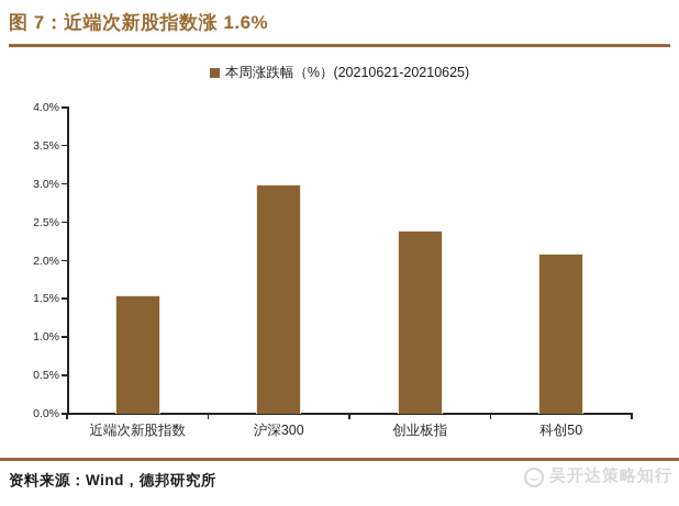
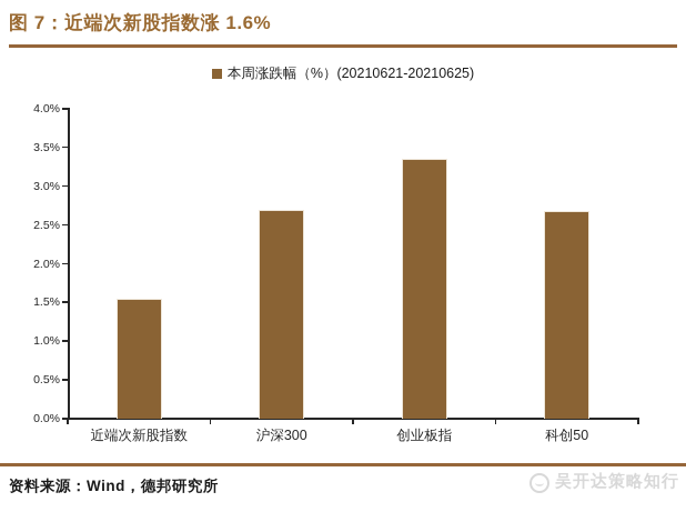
沪深300: 3.0% -> 2.7%
创业板指: 2.4% -> 3.4%
科创50: 2.1% -> 2.7%
